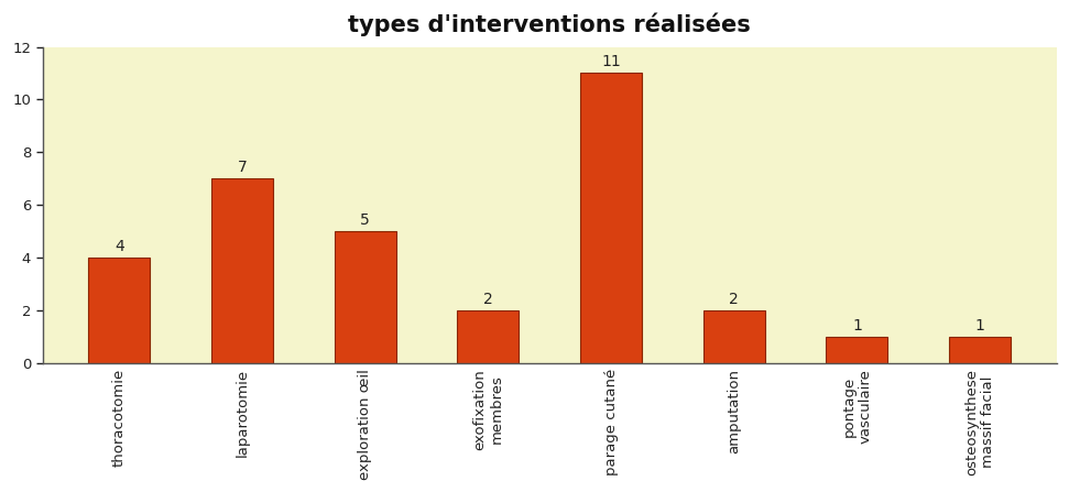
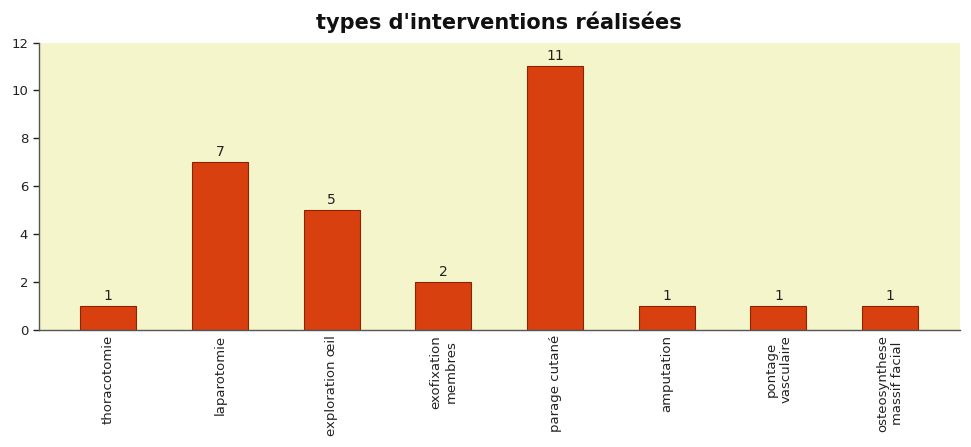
thoracotomie: 4 -> 1
amputation: 2 -> 1
